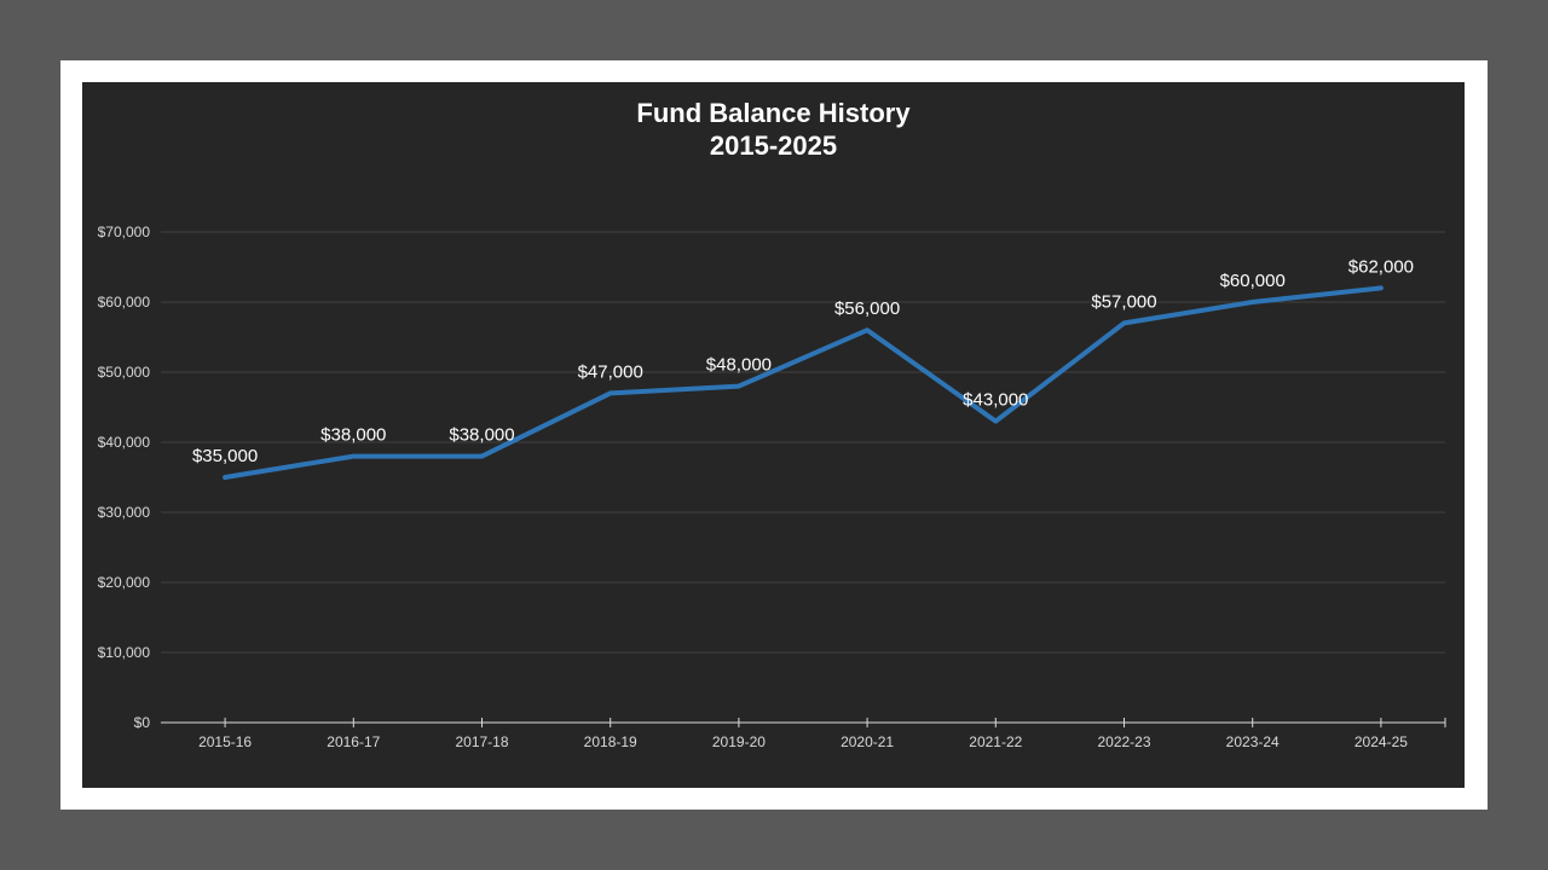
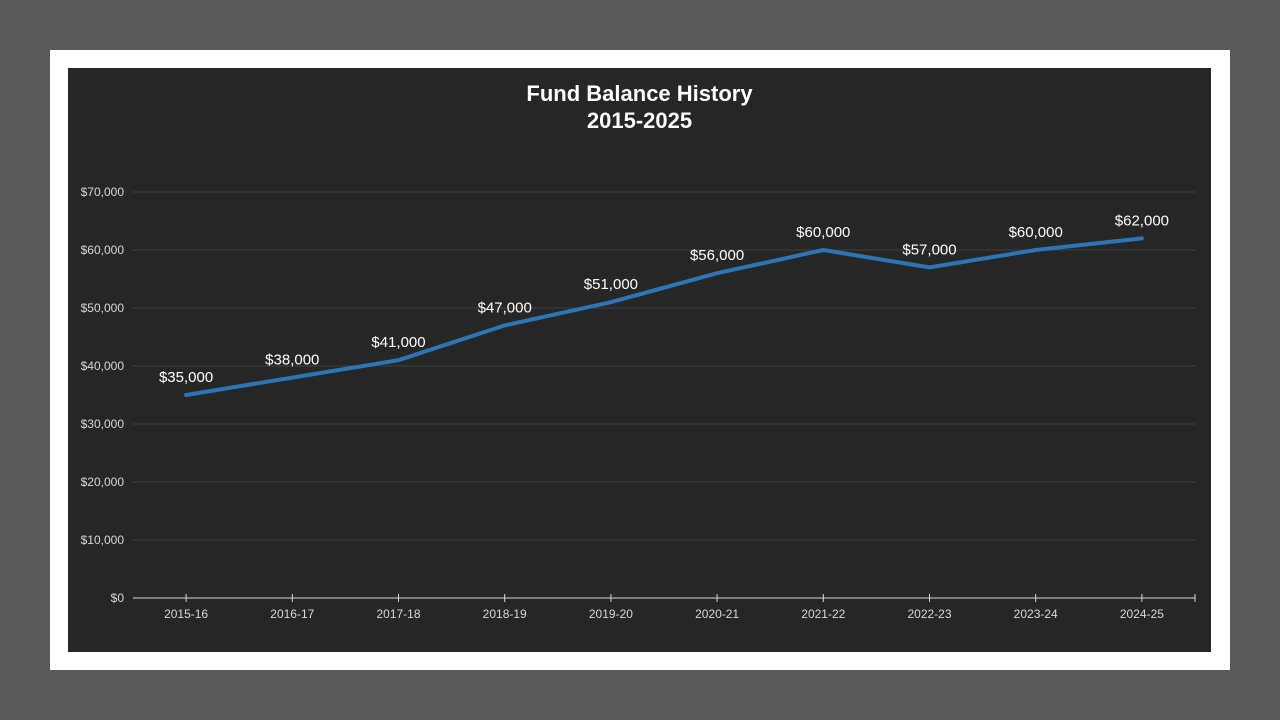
2017-18: $38,000 -> $41,000
2019-20: $48,000 -> $51,000
2021-22: $43,000 -> $60,000
